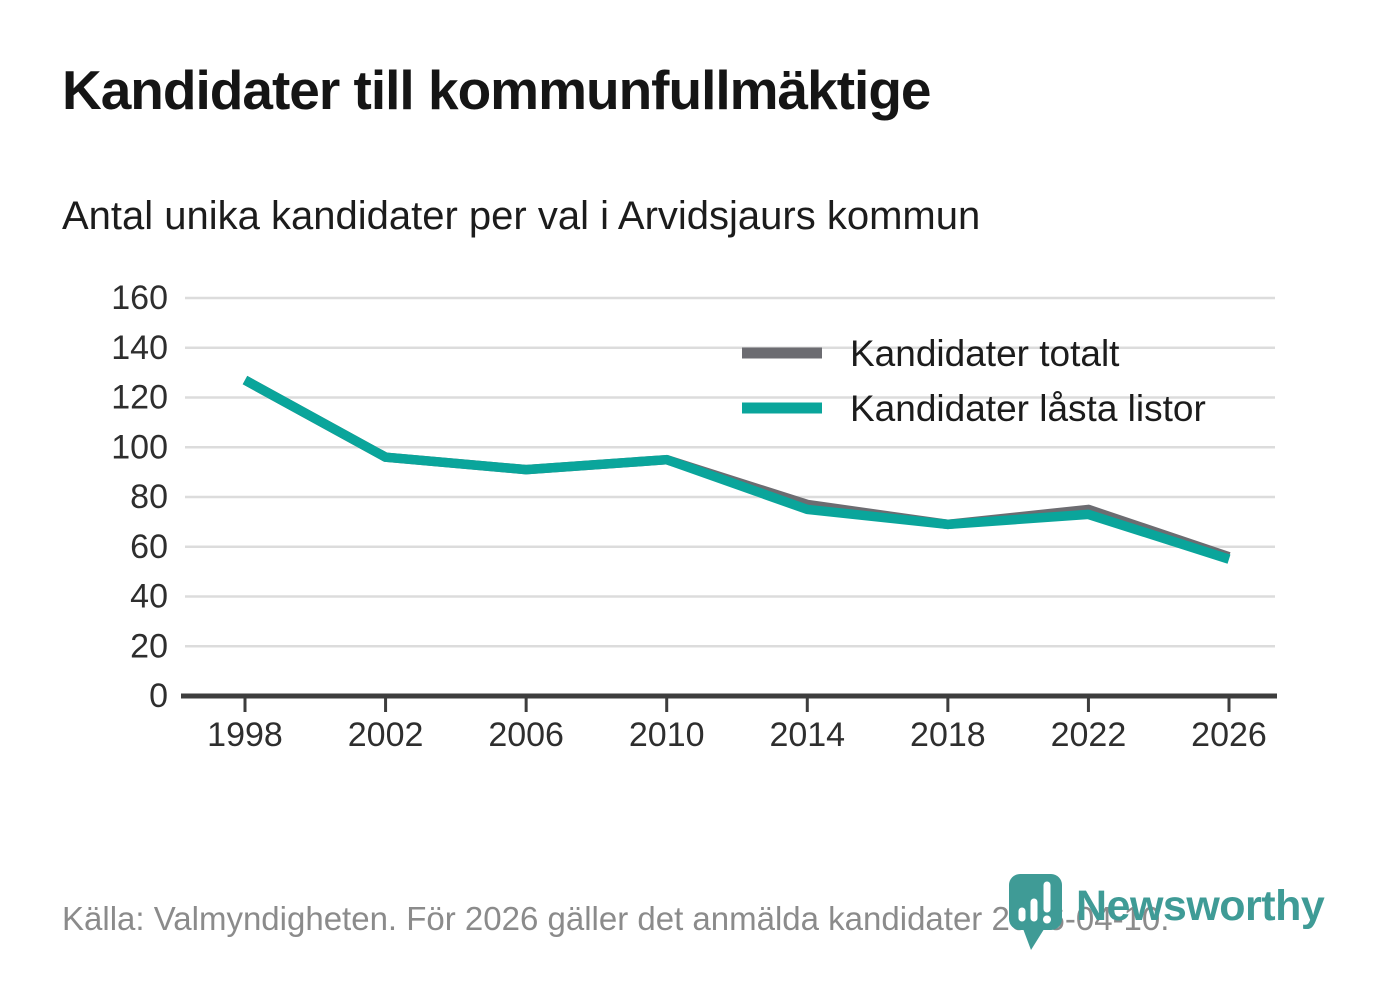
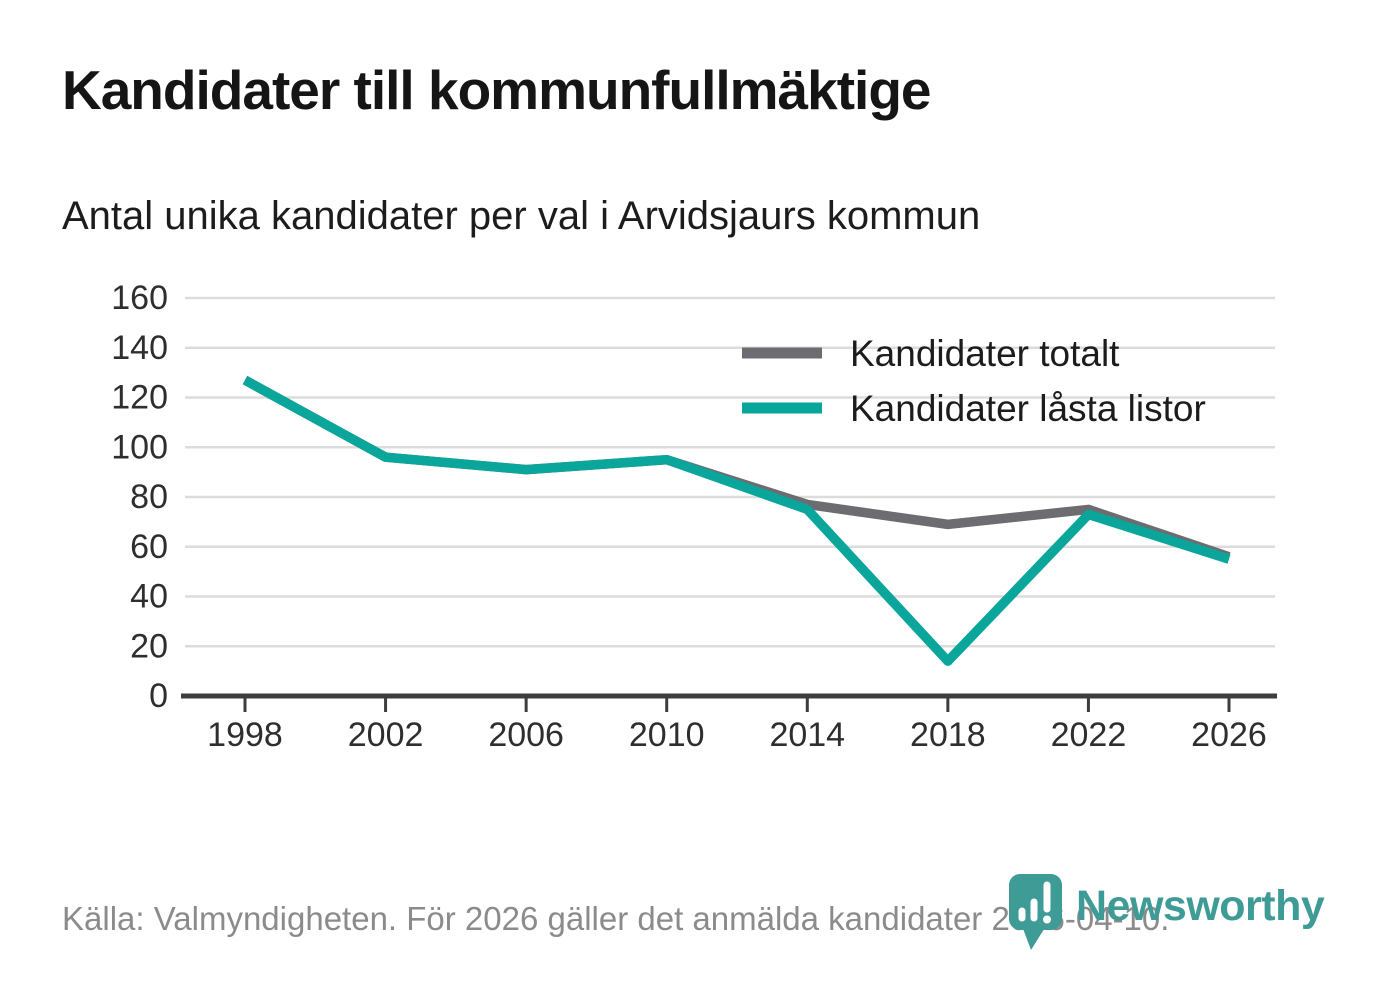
Kandidater låsta listor/2018: 69 -> 14
